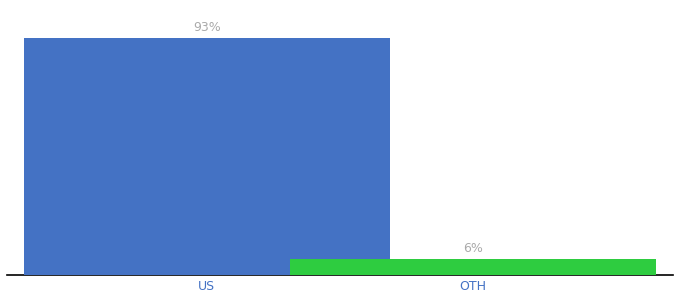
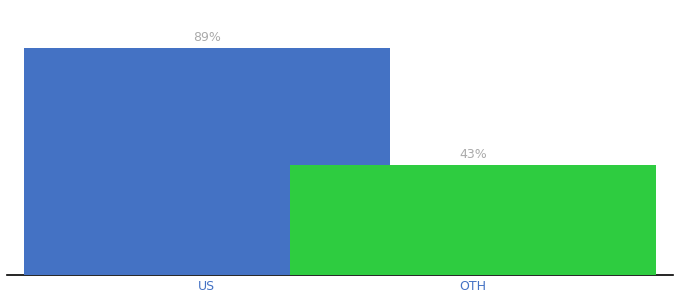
US: 93% -> 89%
OTH: 6% -> 43%
